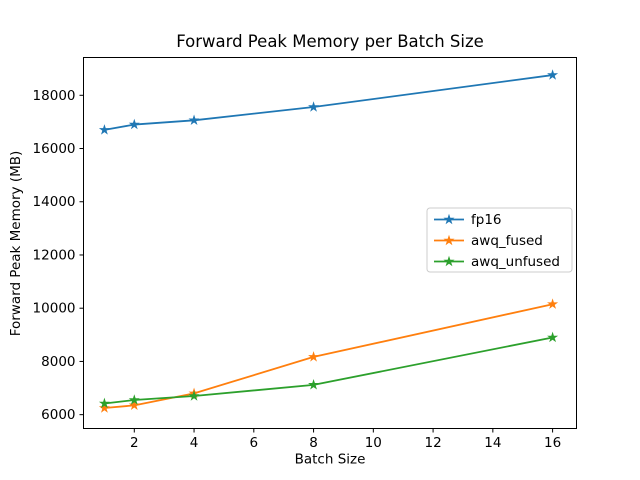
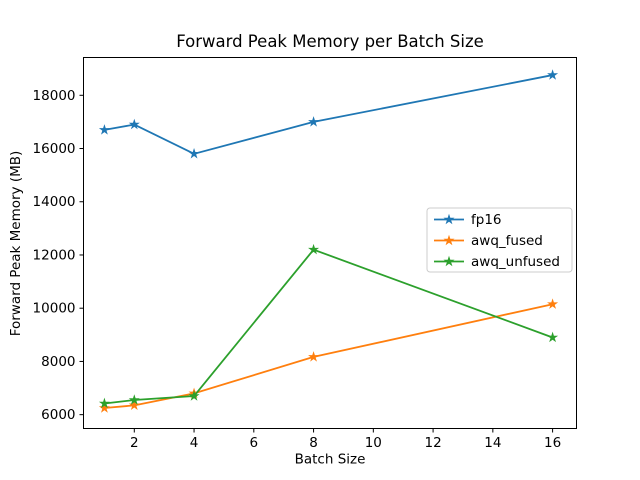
fp16/4: 17100 -> 15800
fp16/8: 17600 -> 17000
awq_unfused/8: 7100 -> 12200
